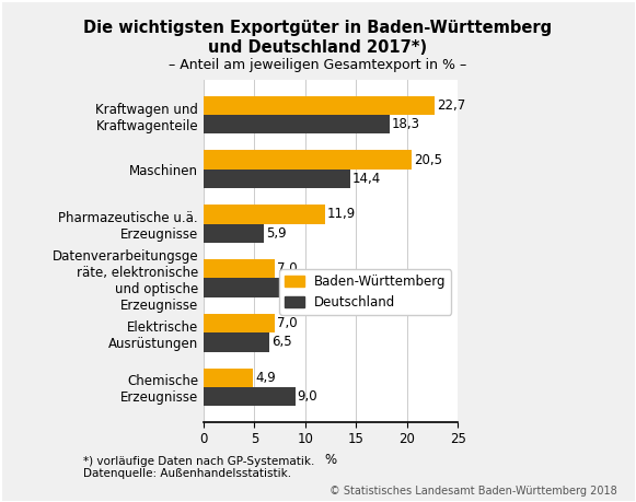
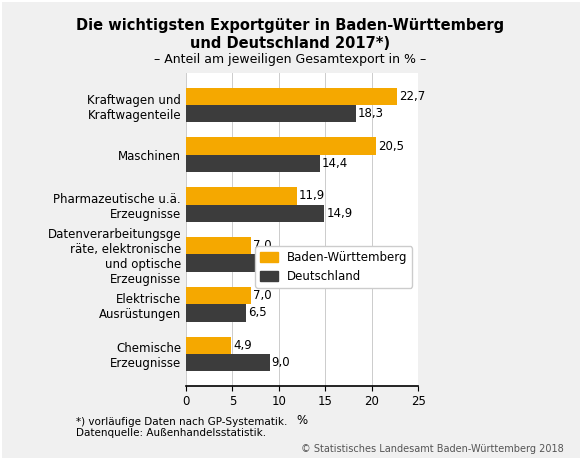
Deutschland/Pharmazeutische u.ä. Erzeugnisse: 5,9 -> 14,9
